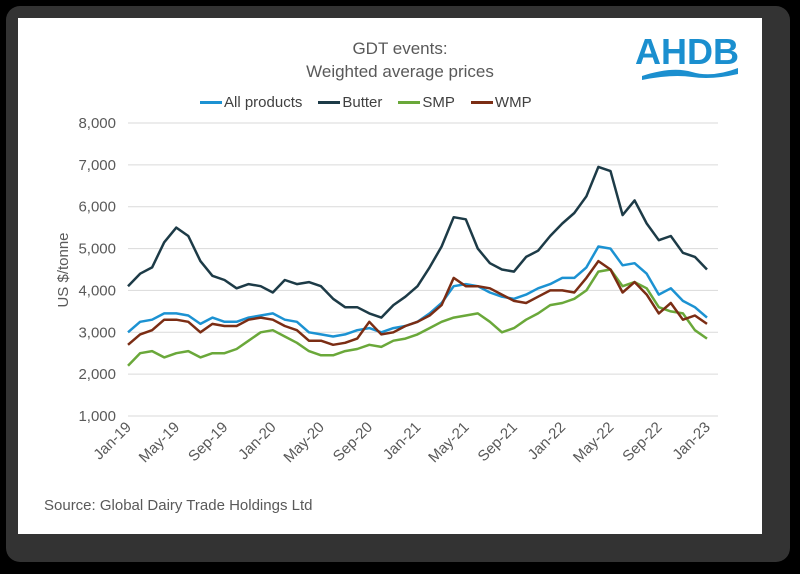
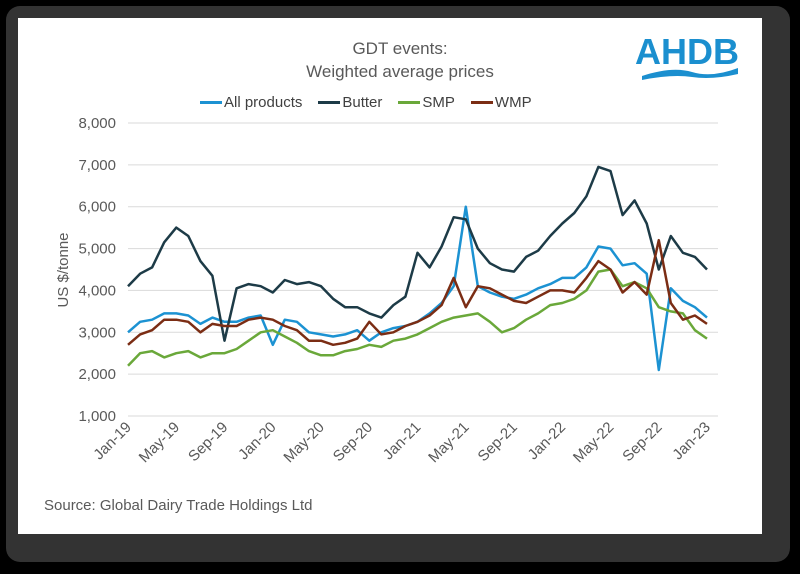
Butter/Sep-19: 4200 -> 2800
All products/Jan-20: 3400 -> 2700
All products/Sep-20: 3100 -> 2800
Butter/Jan-21: 4100 -> 4900
All products/May-21: 4200 -> 6000
WMP/May-21: 4100 -> 3600
All products/Sep-22: 3900 -> 2100
Butter/Sep-22: 5200 -> 4500
WMP/Sep-22: 3400 -> 5200
